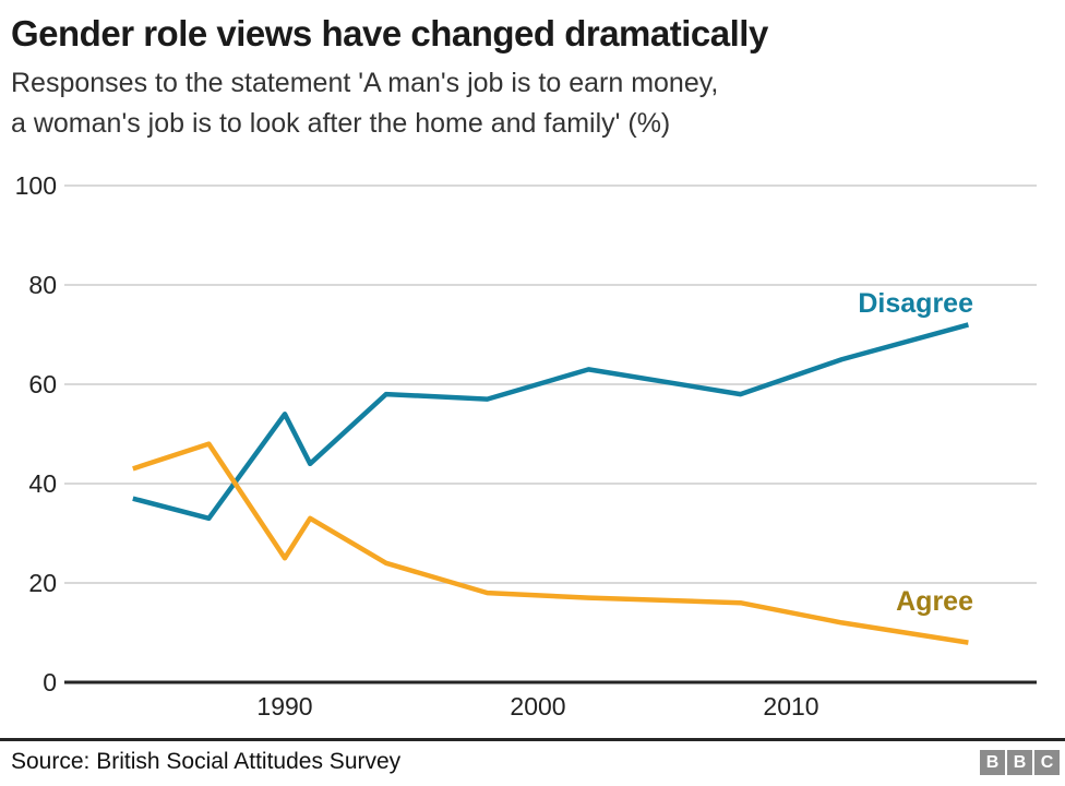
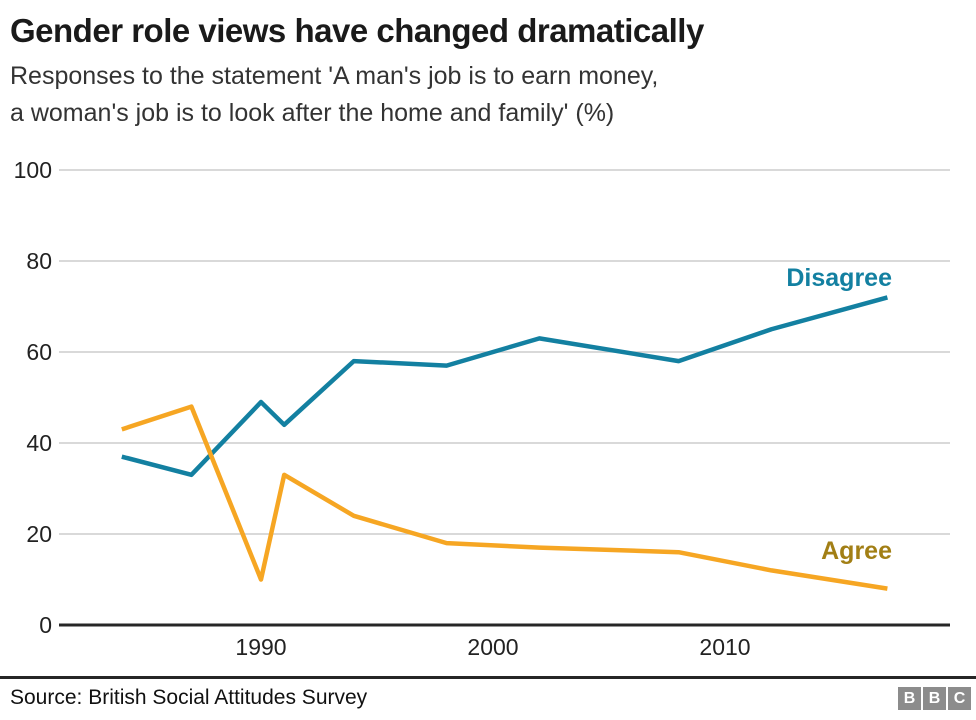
Disagree/1990: 54 -> 49
Agree/1990: 25 -> 10
